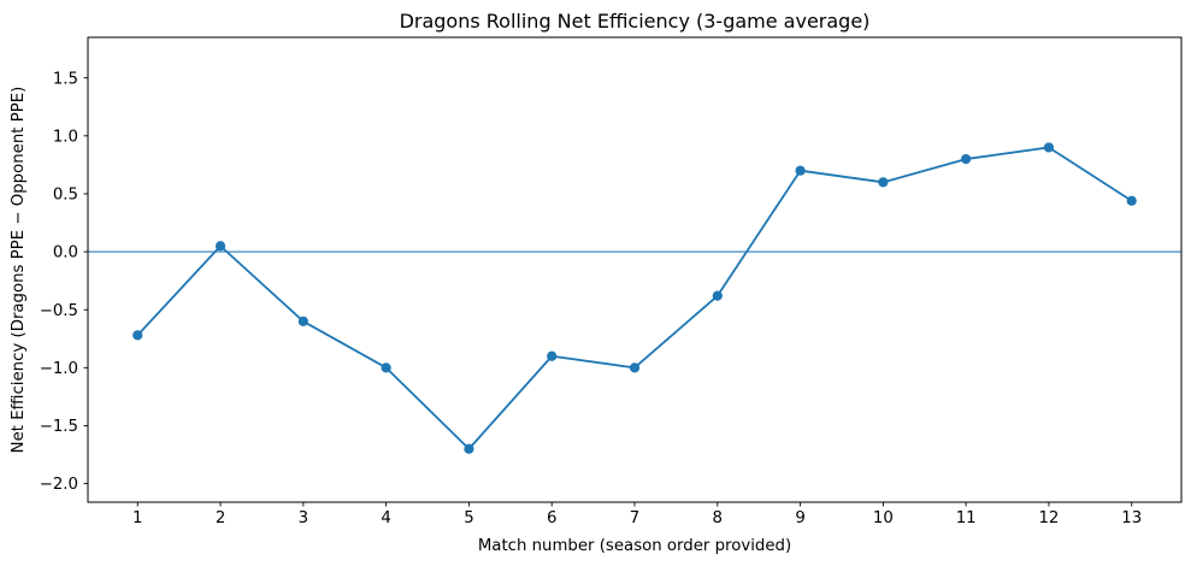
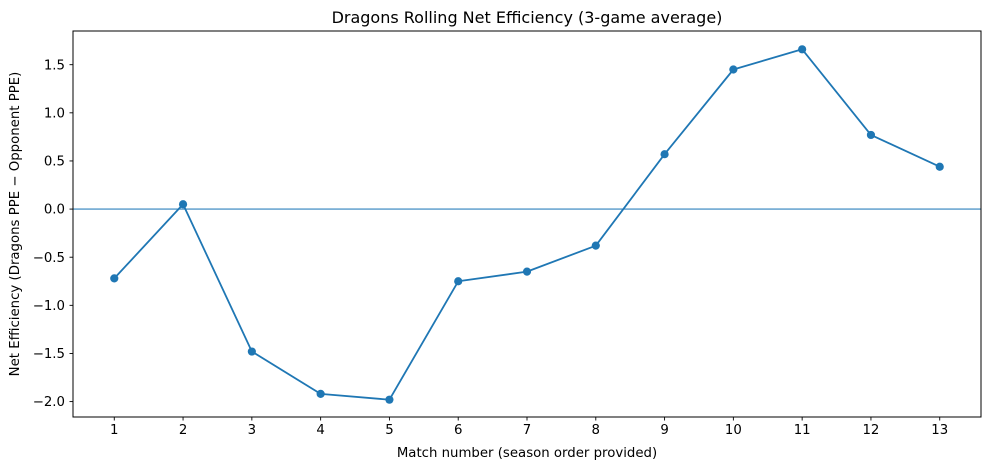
3: -0.6 -> -1.5
4: -1.0 -> -1.9
5: -1.7 -> -2.0
6: -0.9 -> -0.8
7: -1.0 -> -0.7
9: 0.7 -> 0.6
10: 0.6 -> 1.4
11: 0.8 -> 1.7
12: 0.9 -> 0.8
